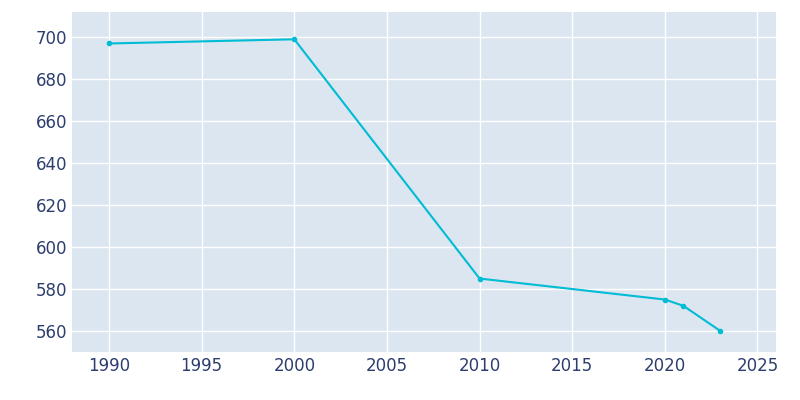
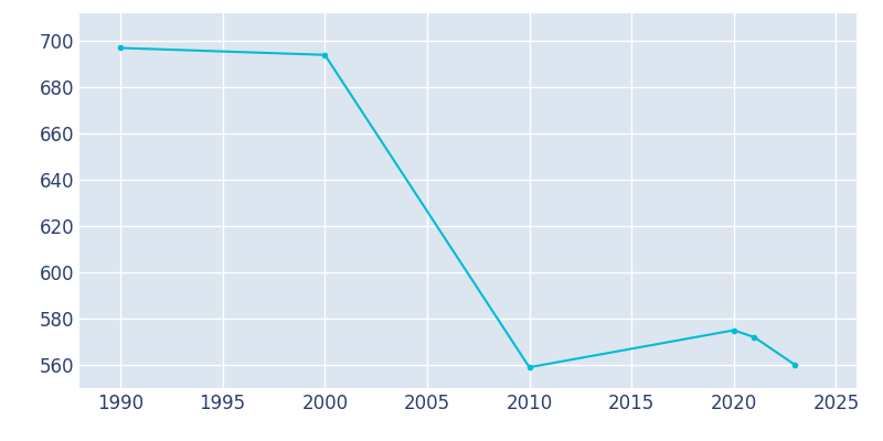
2000: 699 -> 694
2010: 585 -> 559
